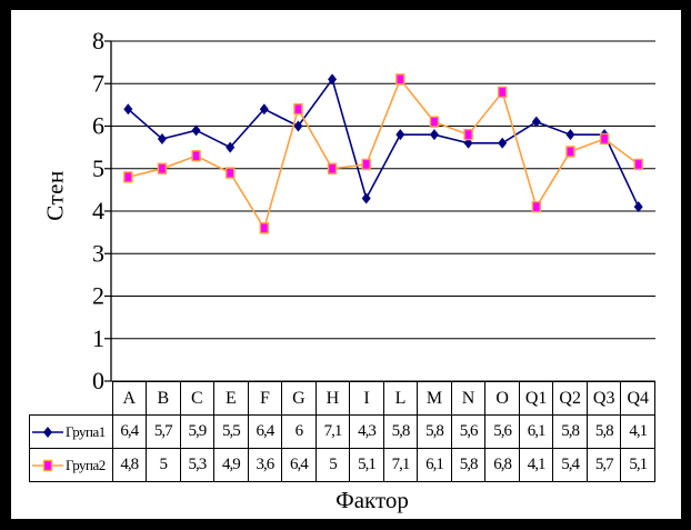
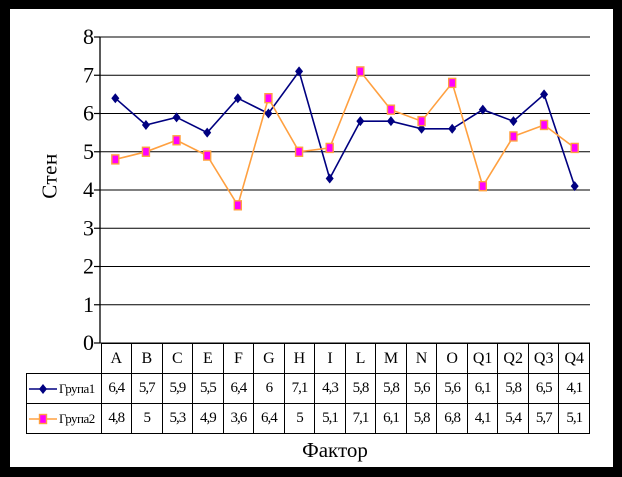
Група1/Q3: 5,8 -> 6,5
